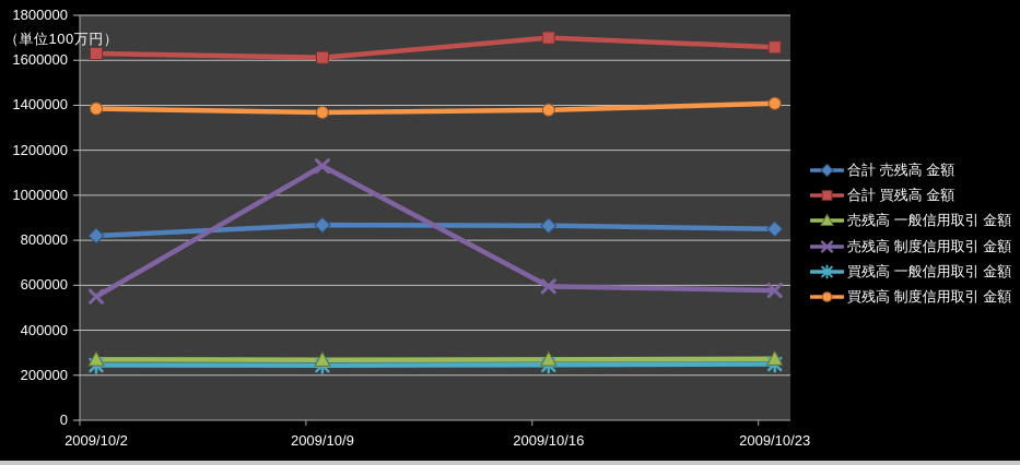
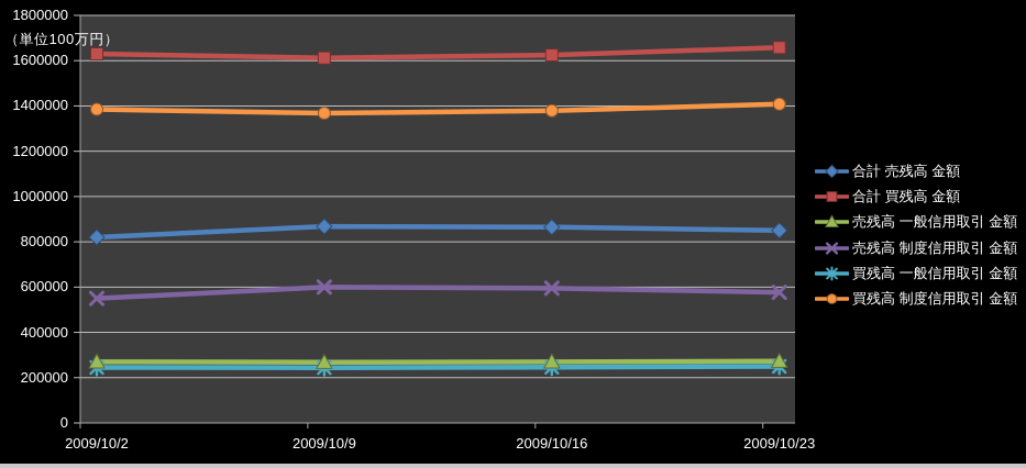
売残高 制度信用取引 金額/2009/10/9: 1130000 -> 600000
合計 買残高 金額/2009/10/16: 1700000 -> 1620000
